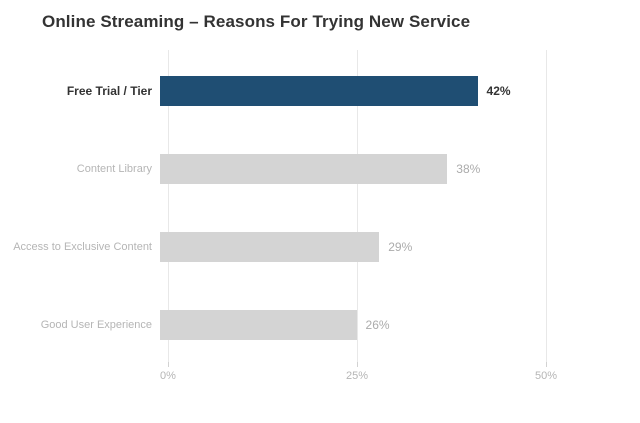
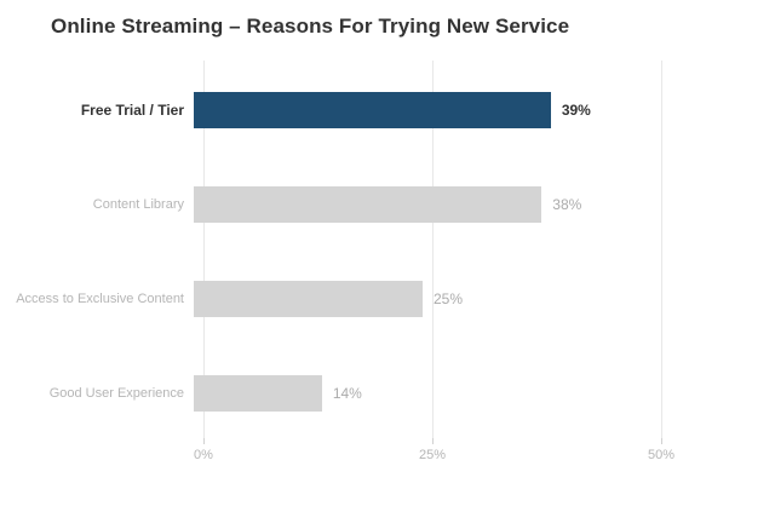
Free Trial / Tier: 42% -> 39%
Access to Exclusive Content: 29% -> 25%
Good User Experience: 26% -> 14%
